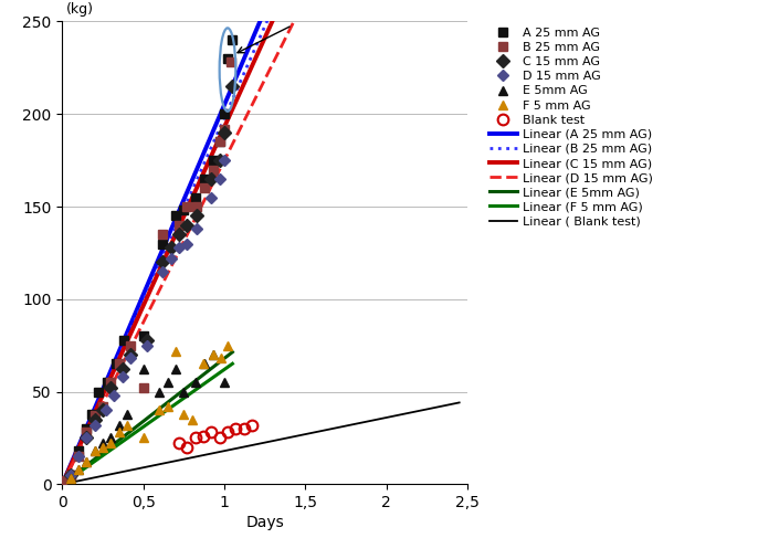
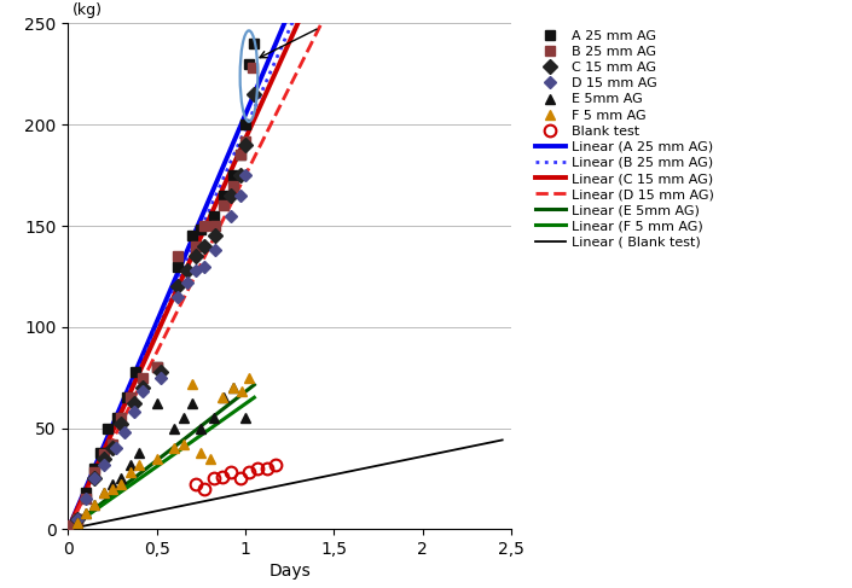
B 25 mm AG/0,5: 52 -> 80
F 5 mm AG/0,5: 25 -> 35
